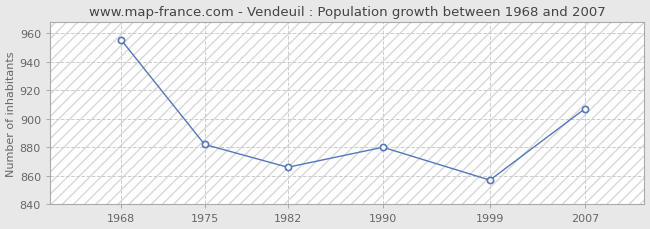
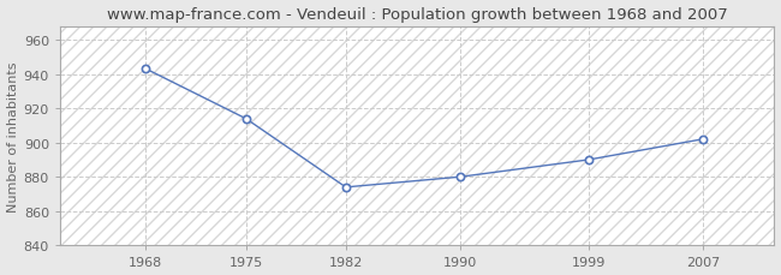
1968: 955 -> 943
1975: 882 -> 914
1982: 866 -> 874
1999: 857 -> 890
2007: 907 -> 902
